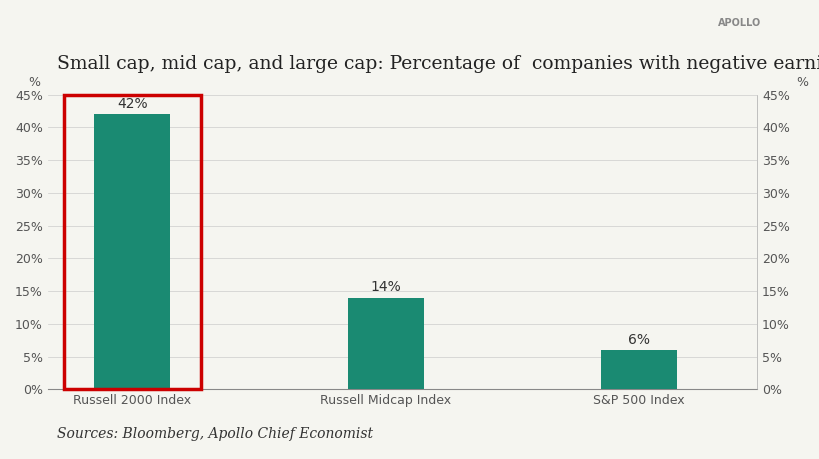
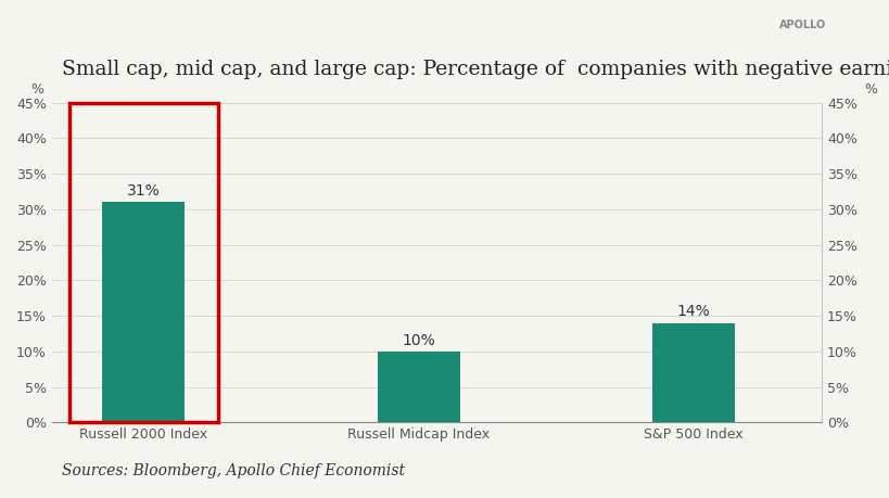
Russell 2000 Index: 42% -> 31%
Russell Midcap Index: 14% -> 10%
S&P 500 Index: 6% -> 14%
